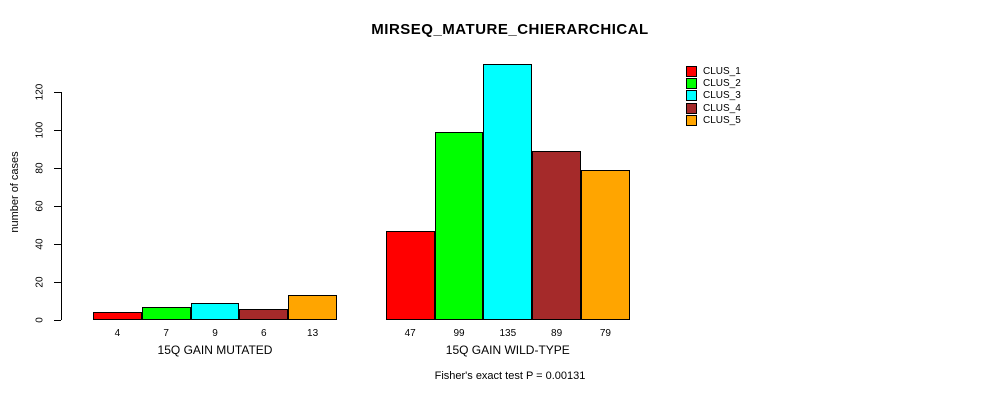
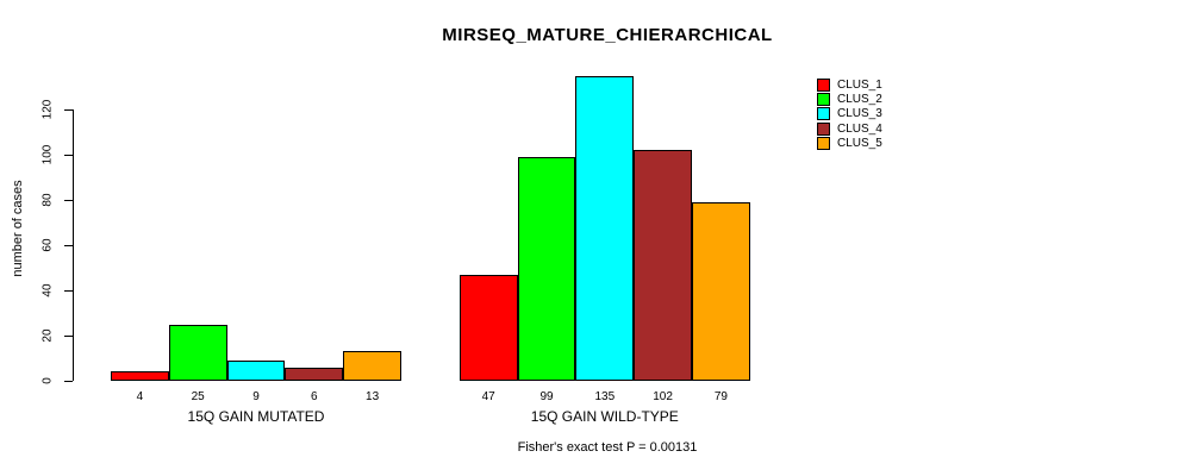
CLUS_2/15Q GAIN MUTATED: 7 -> 25
CLUS_4/15Q GAIN WILD-TYPE: 89 -> 102
